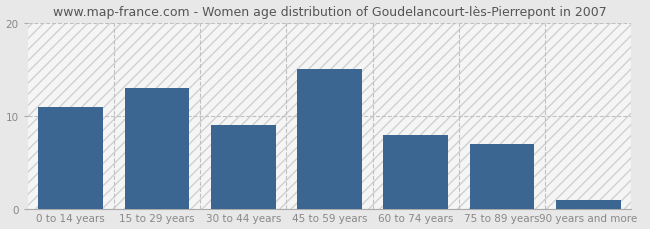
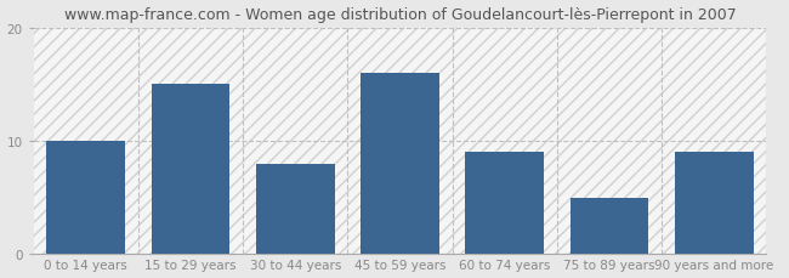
0 to 14 years: 11 -> 10
15 to 29 years: 13 -> 15
30 to 44 years: 9 -> 8
45 to 59 years: 15 -> 16
60 to 74 years: 8 -> 9
75 to 89 years: 7 -> 5
90 years and more: 1 -> 9
